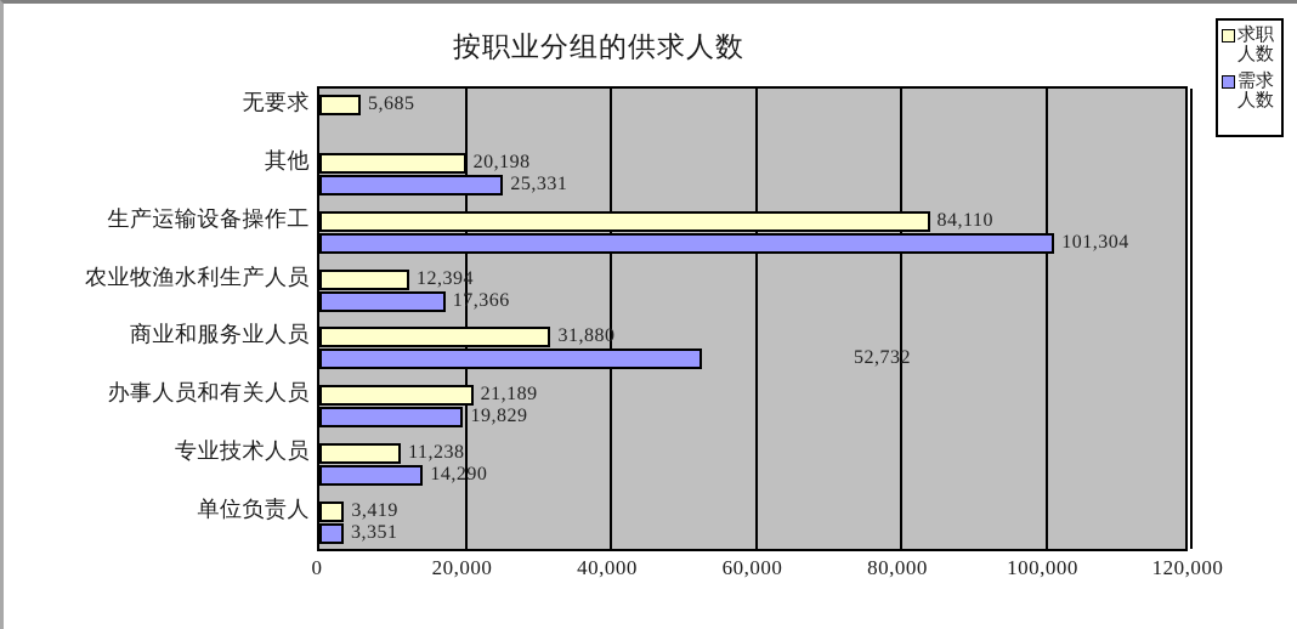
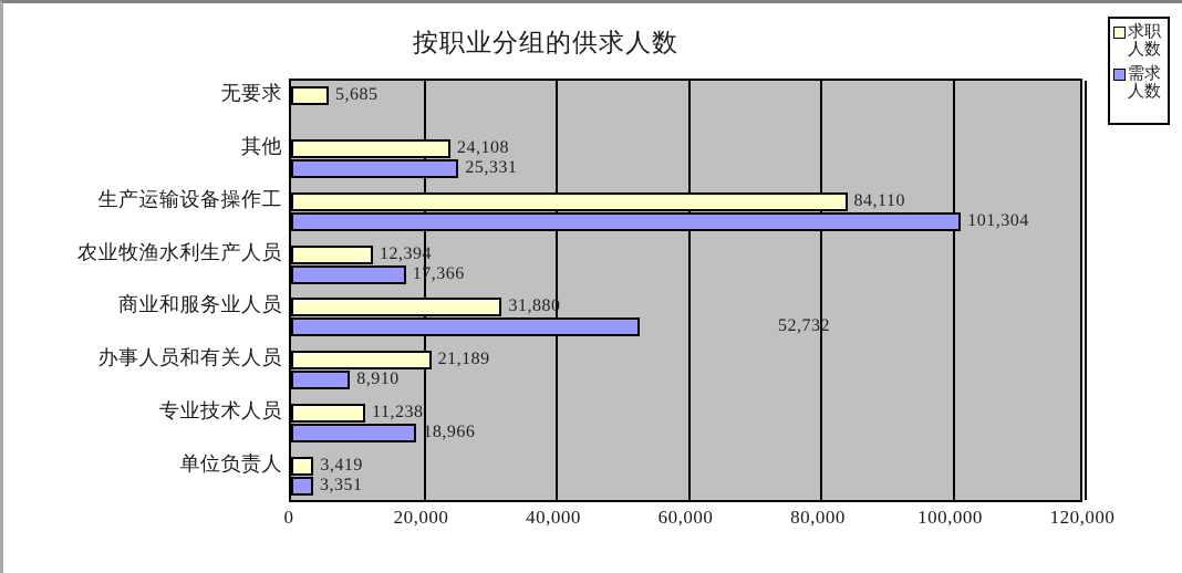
求职人数/其他: 20,198 -> 24,108
需求人数/办事人员和有关人员: 19,829 -> 8,910
需求人数/专业技术人员: 14,290 -> 18,966
